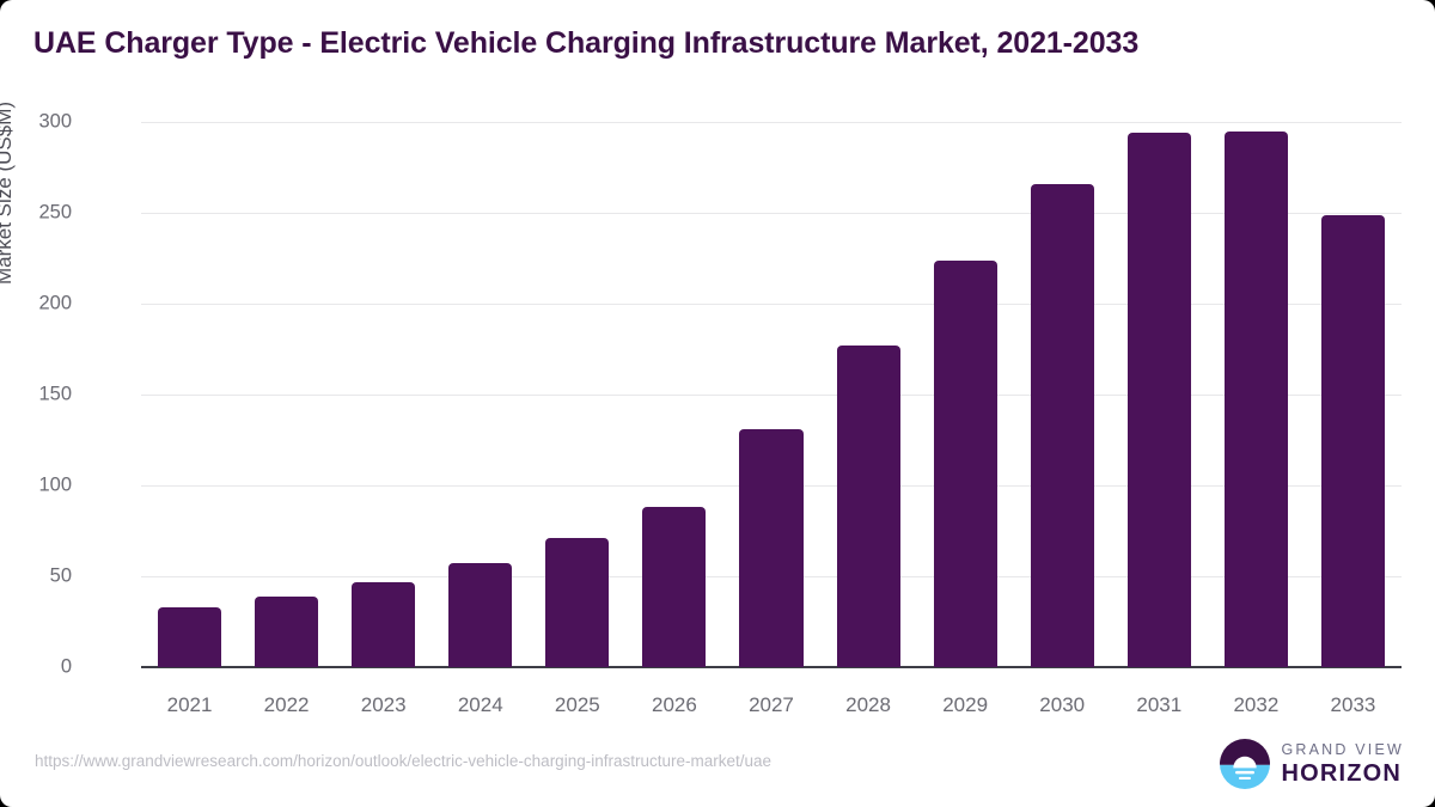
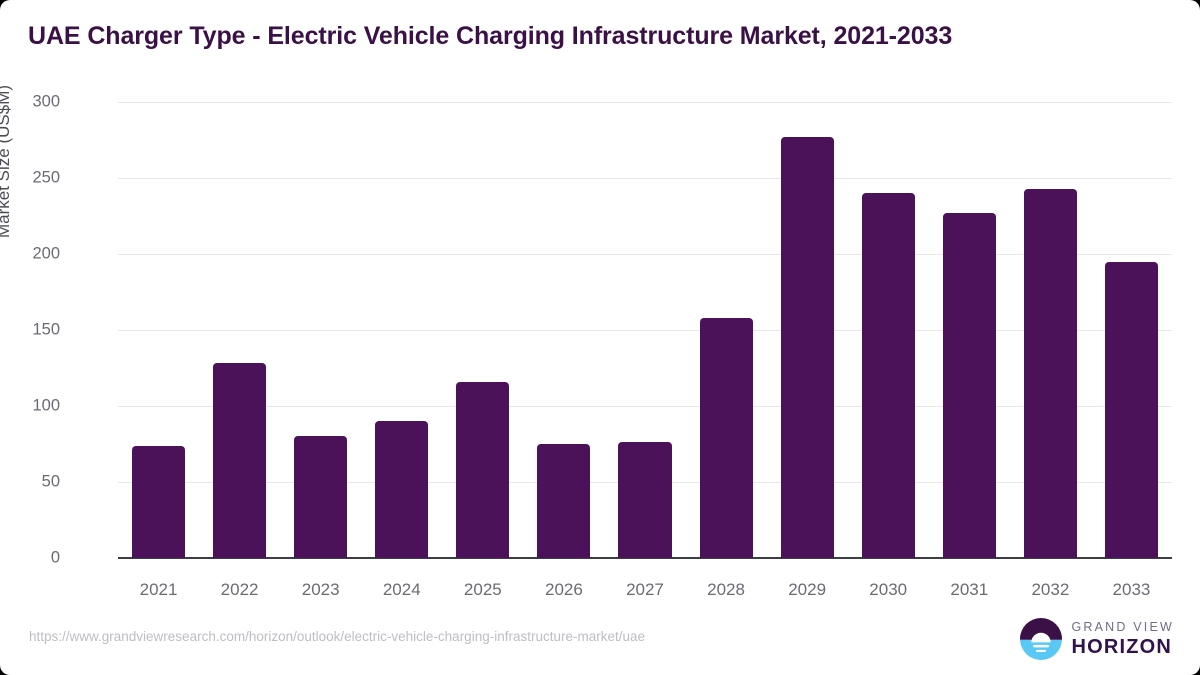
2021: 33 -> 74
2022: 39 -> 128
2023: 47 -> 80
2024: 57 -> 90
2025: 71 -> 116
2026: 88 -> 75
2027: 131 -> 76
2028: 177 -> 158
2029: 224 -> 277
2030: 266 -> 240
2031: 294 -> 227
2032: 295 -> 243
2033: 249 -> 195
